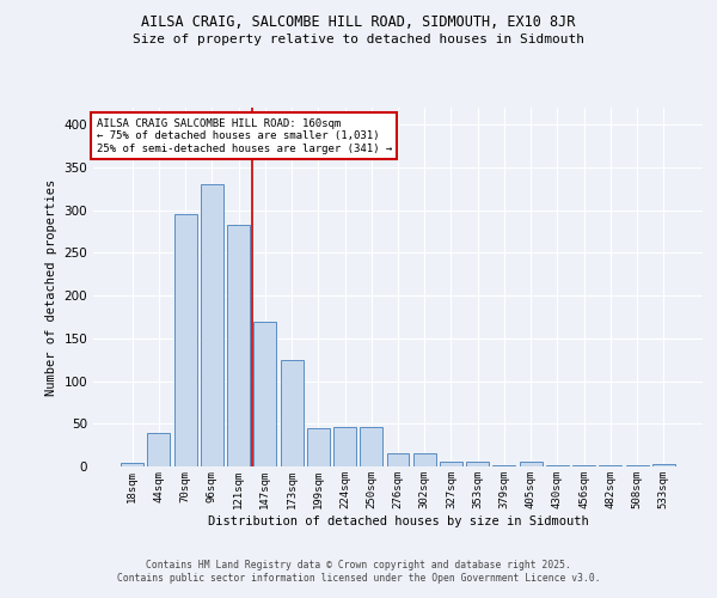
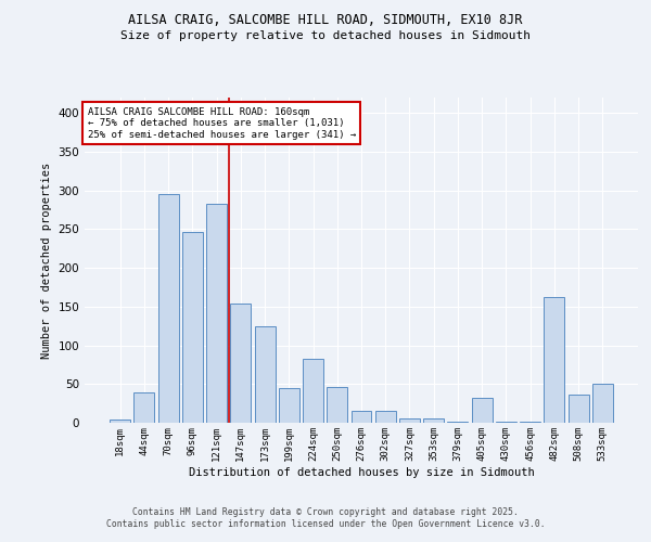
96sqm: 330 -> 246
147sqm: 170 -> 154
224sqm: 46 -> 82
405sqm: 6 -> 32
482sqm: 1 -> 162
508sqm: 1 -> 36
533sqm: 3 -> 50
